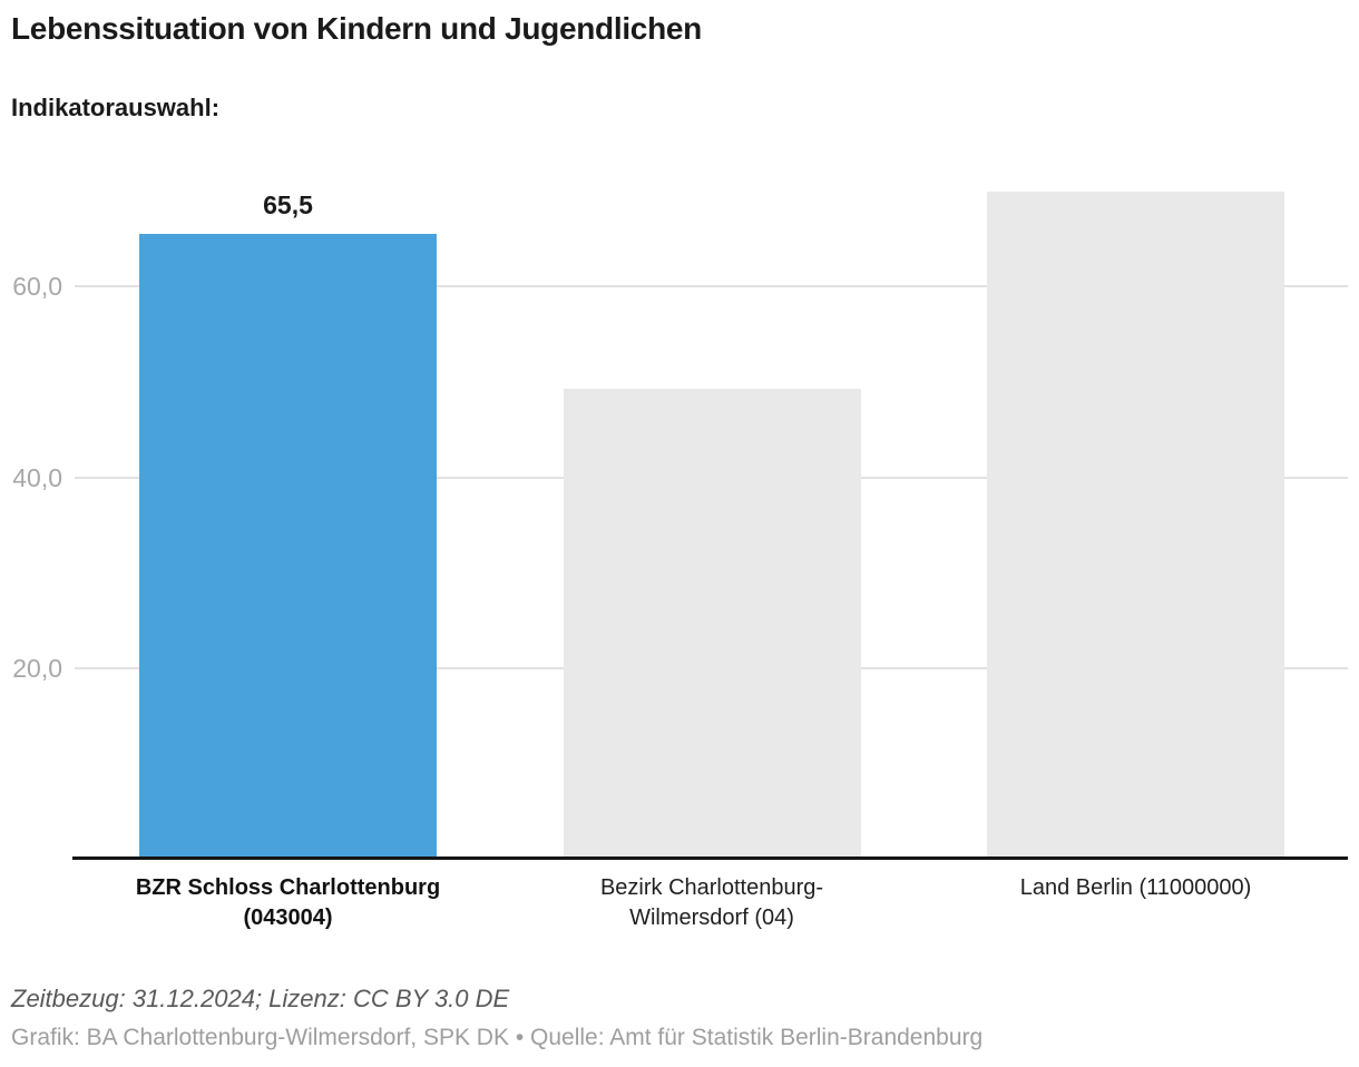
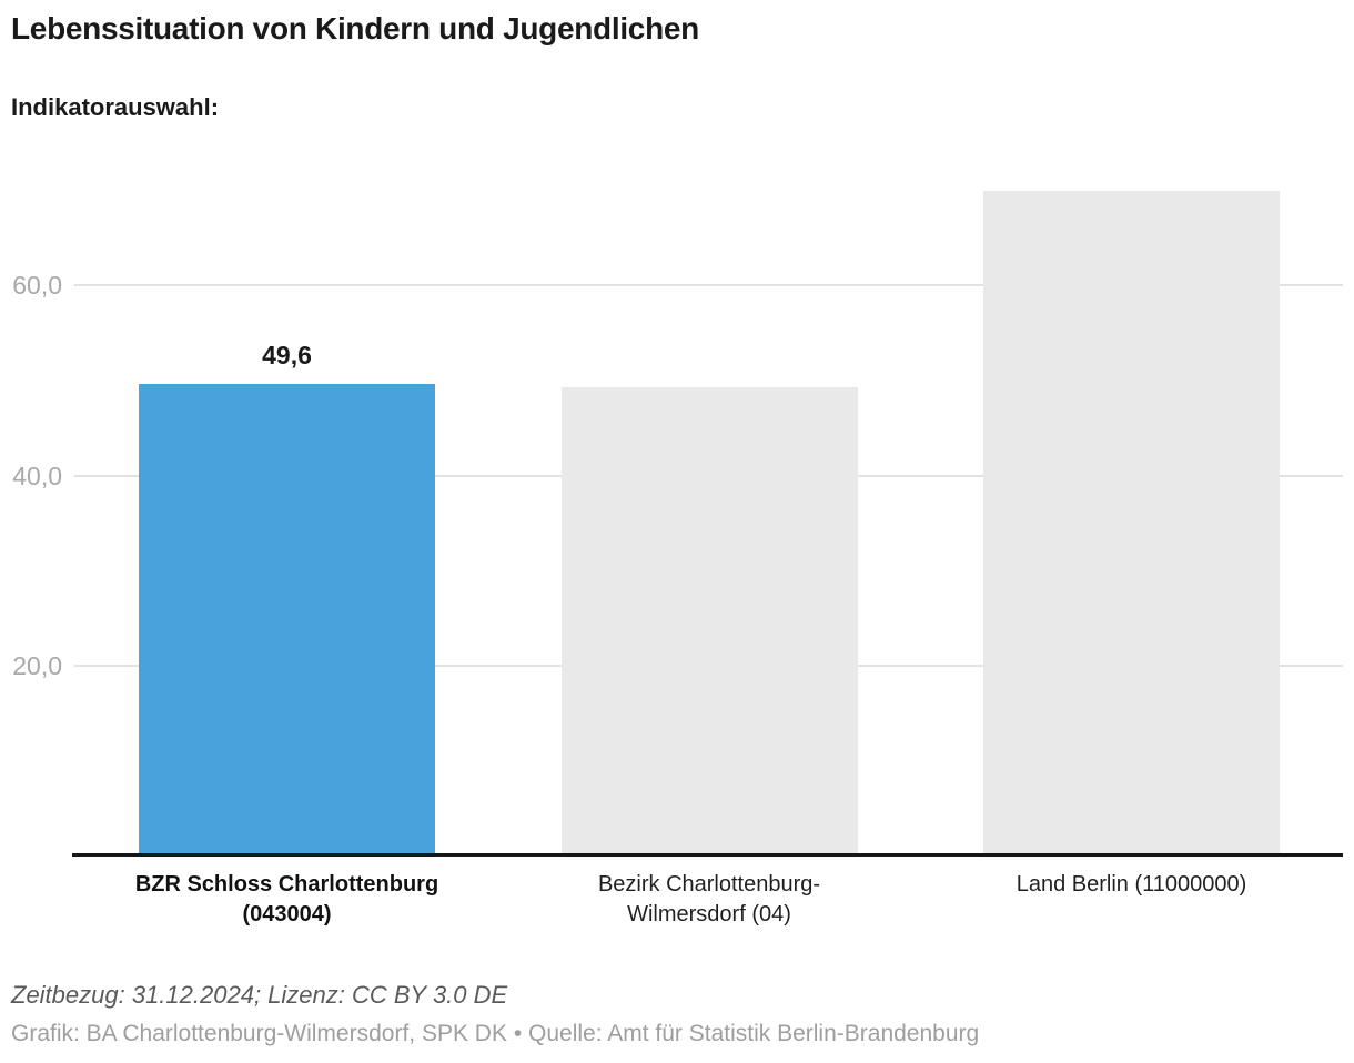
BZR Schloss Charlottenburg (043004): 65,5 -> 49,6
